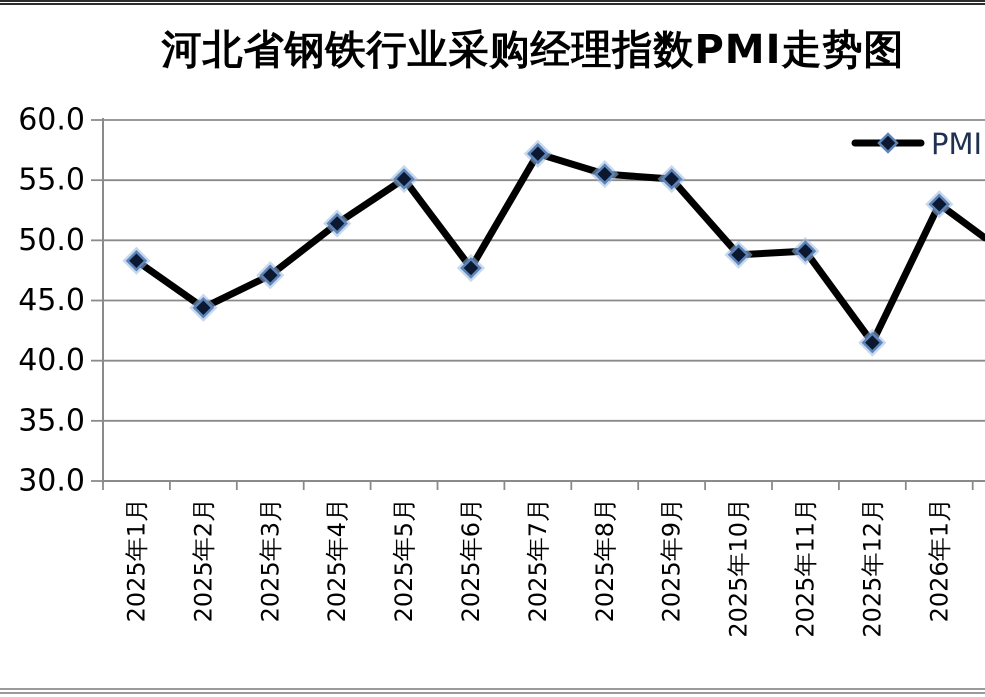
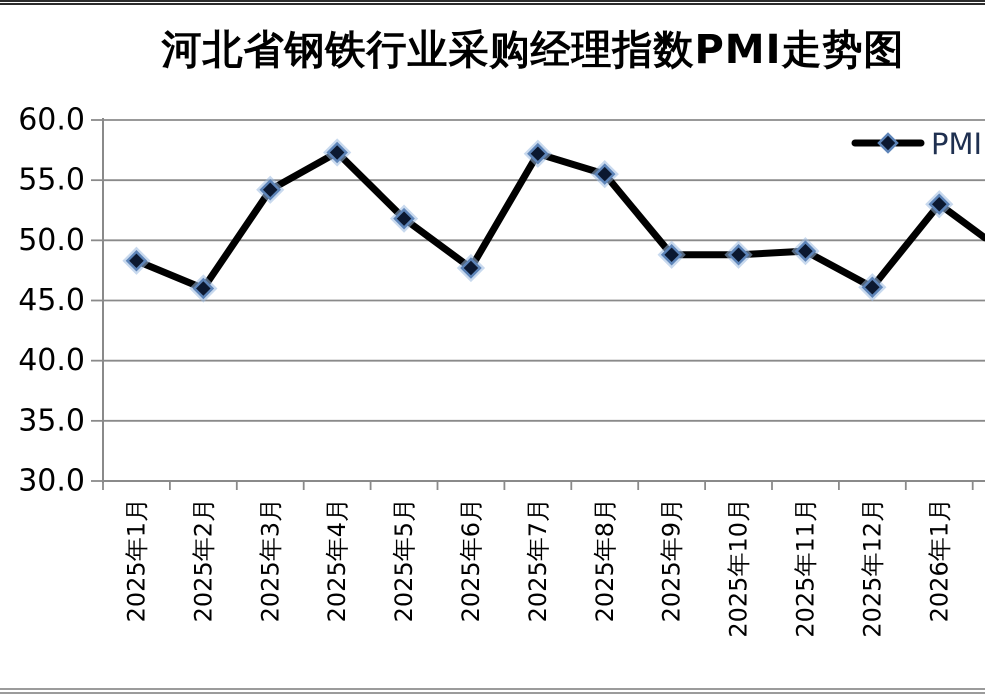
2025年2月: 44.4 -> 46.0
2025年3月: 47.1 -> 54.2
2025年4月: 51.4 -> 57.3
2025年5月: 55.1 -> 51.8
2025年9月: 55.1 -> 48.8
2025年12月: 41.5 -> 46.1
